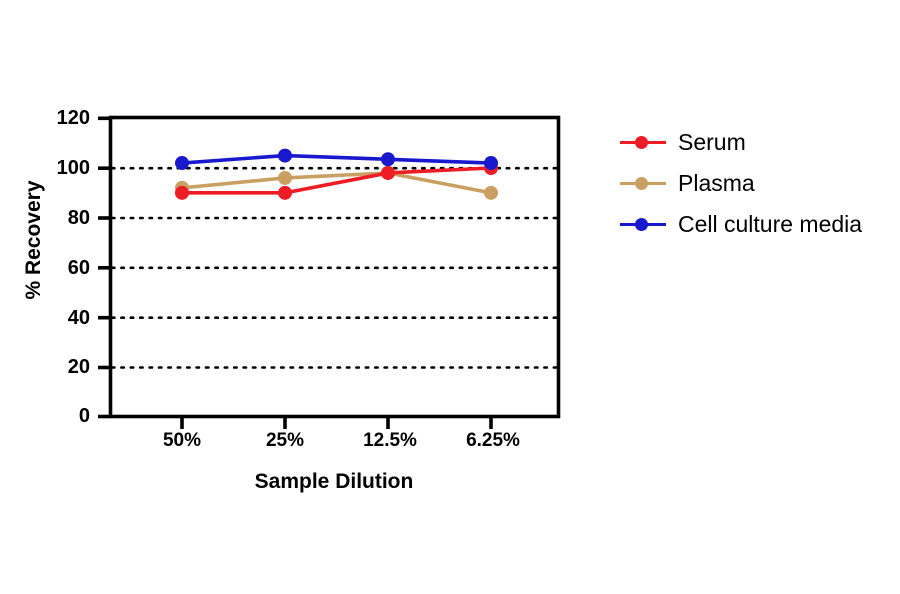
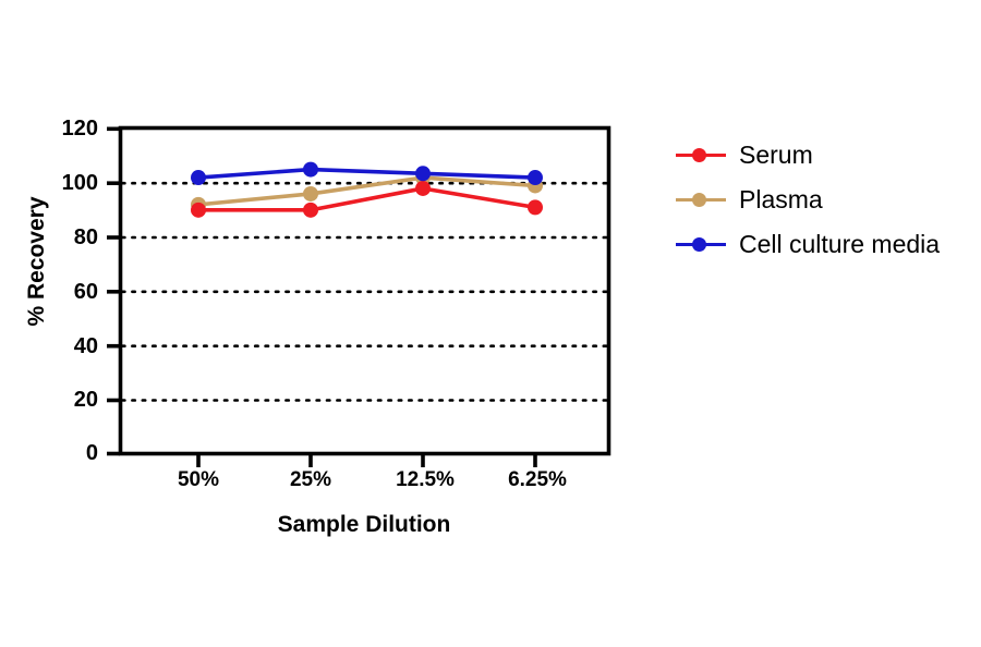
Plasma/12.5%: 98 -> 102
Serum/6.25%: 100 -> 91
Plasma/6.25%: 90 -> 99
